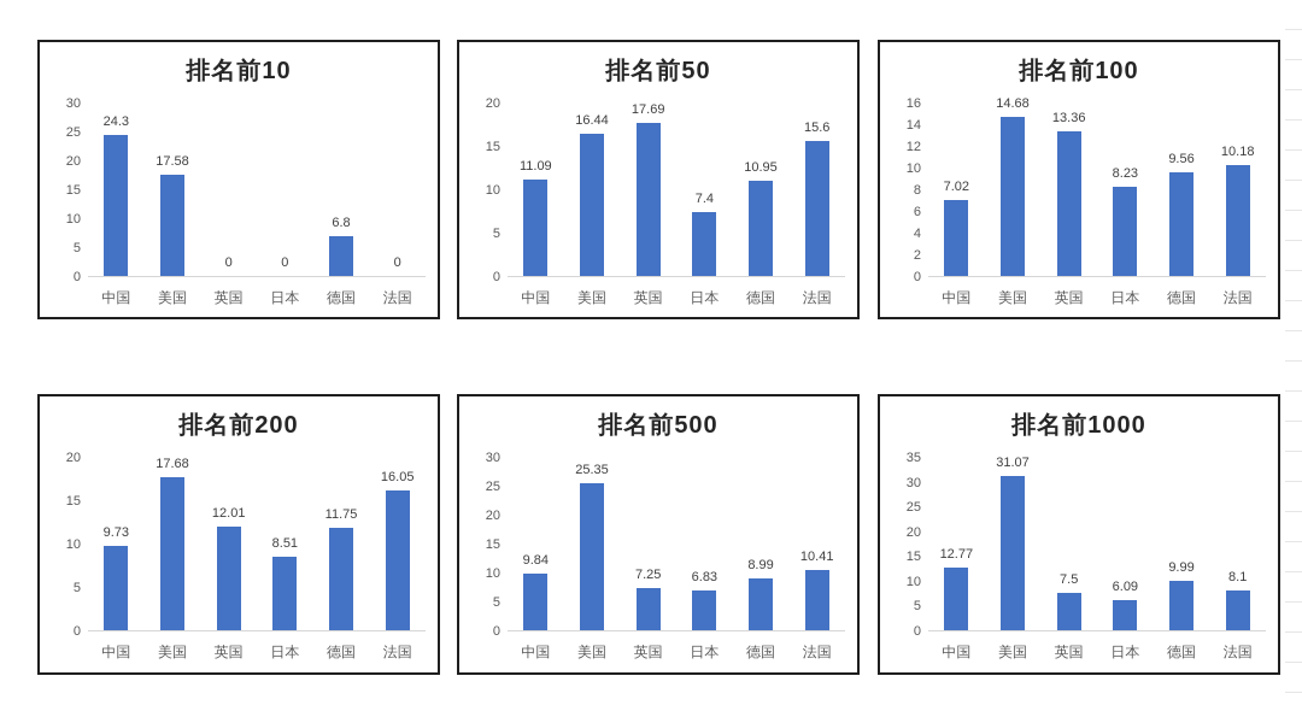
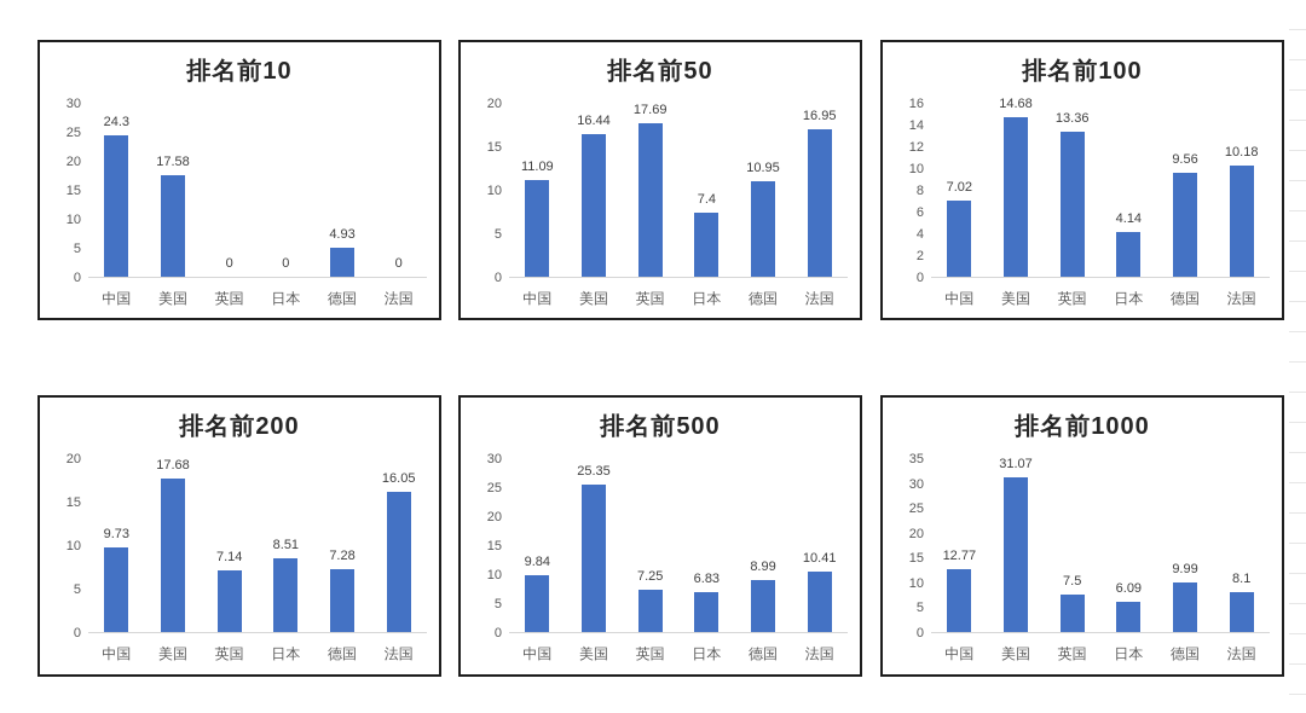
排名前10/德国: 6.8 -> 4.93
排名前50/法国: 15.6 -> 16.95
排名前100/日本: 8.23 -> 4.14
排名前200/英国: 12.01 -> 7.14
排名前200/德国: 11.75 -> 7.28
